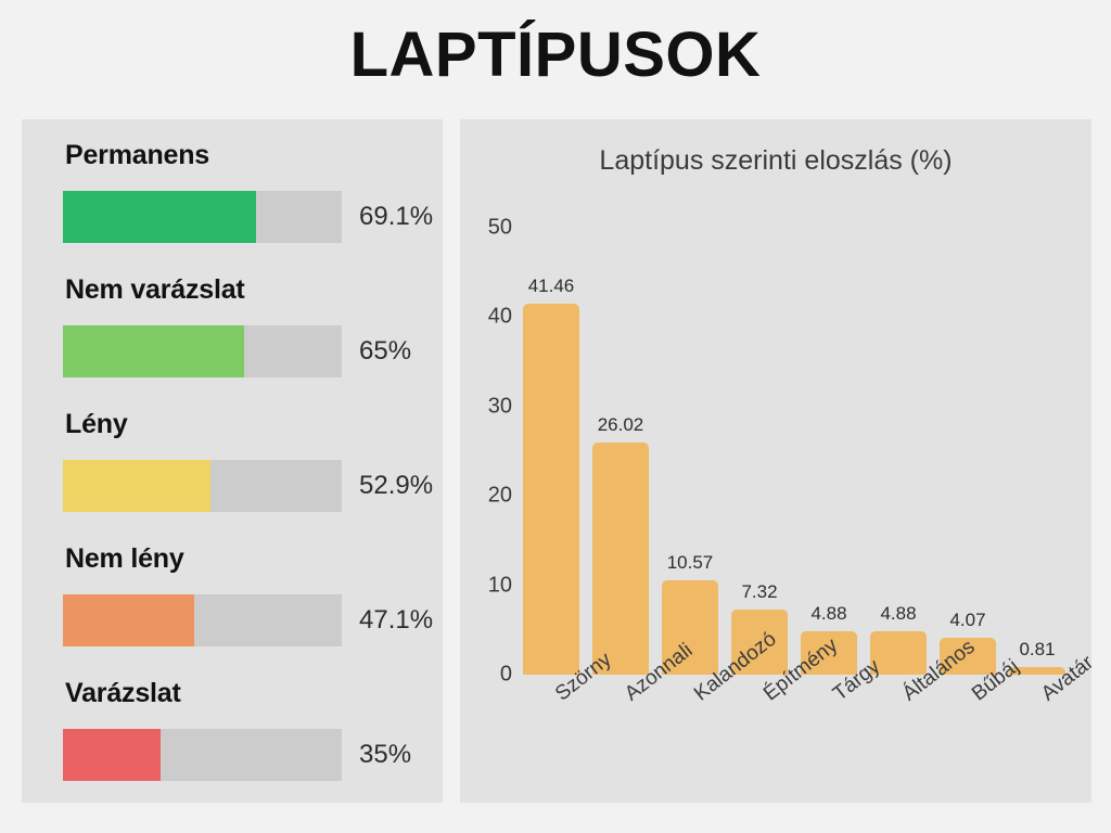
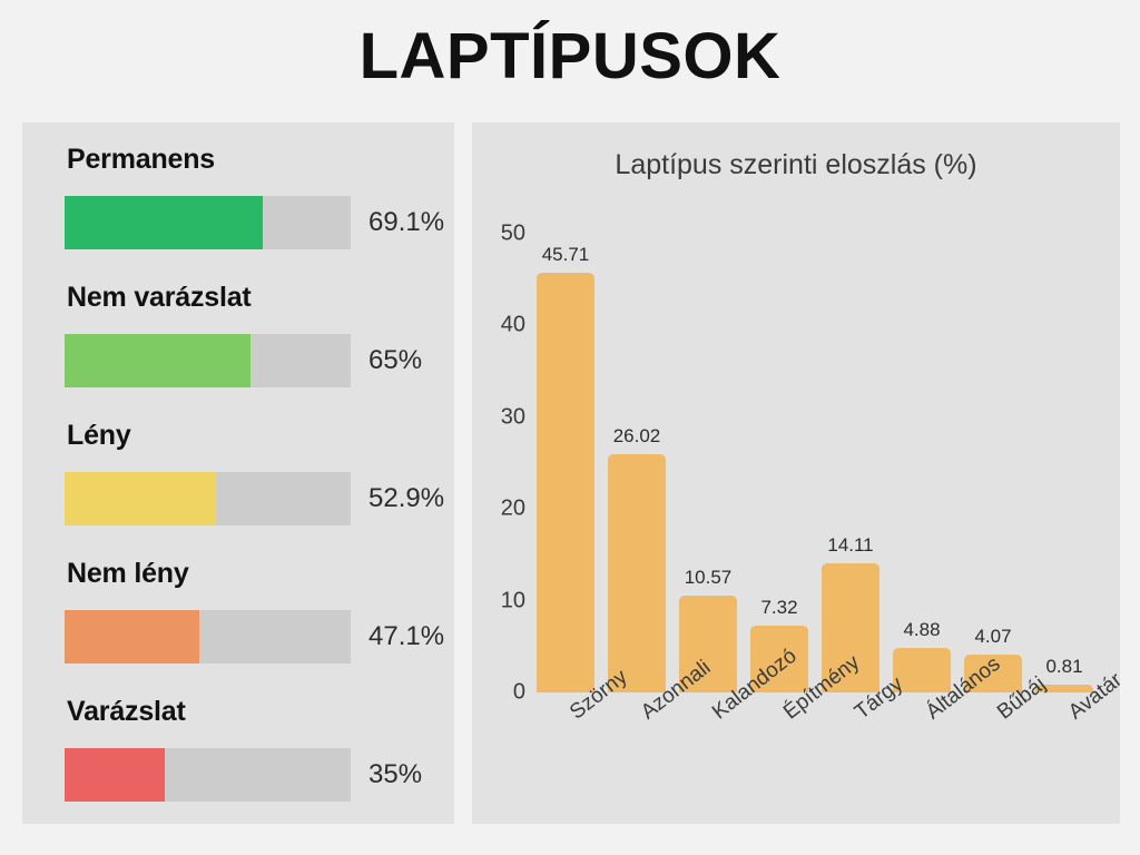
Szörny: 41.46 -> 45.71
Tárgy: 4.88 -> 14.11
